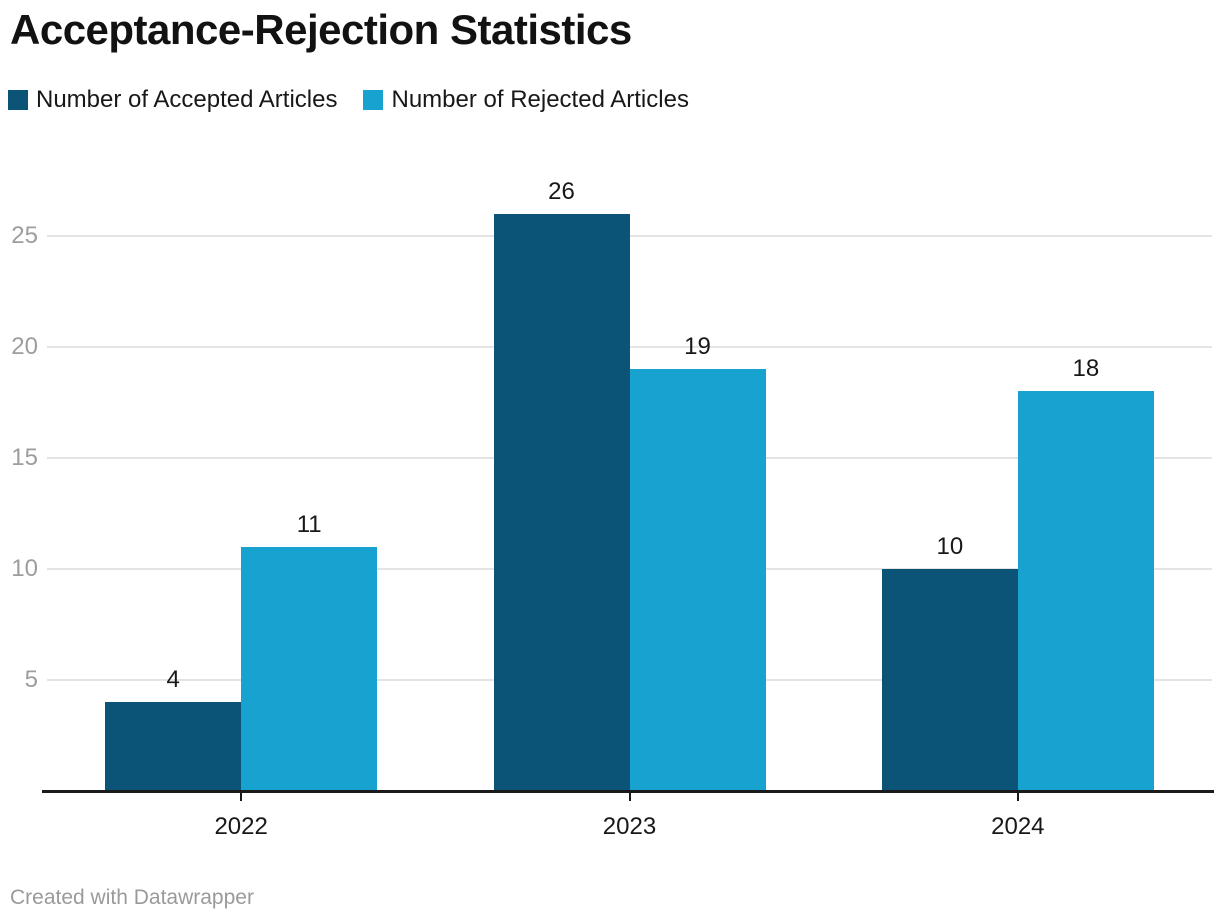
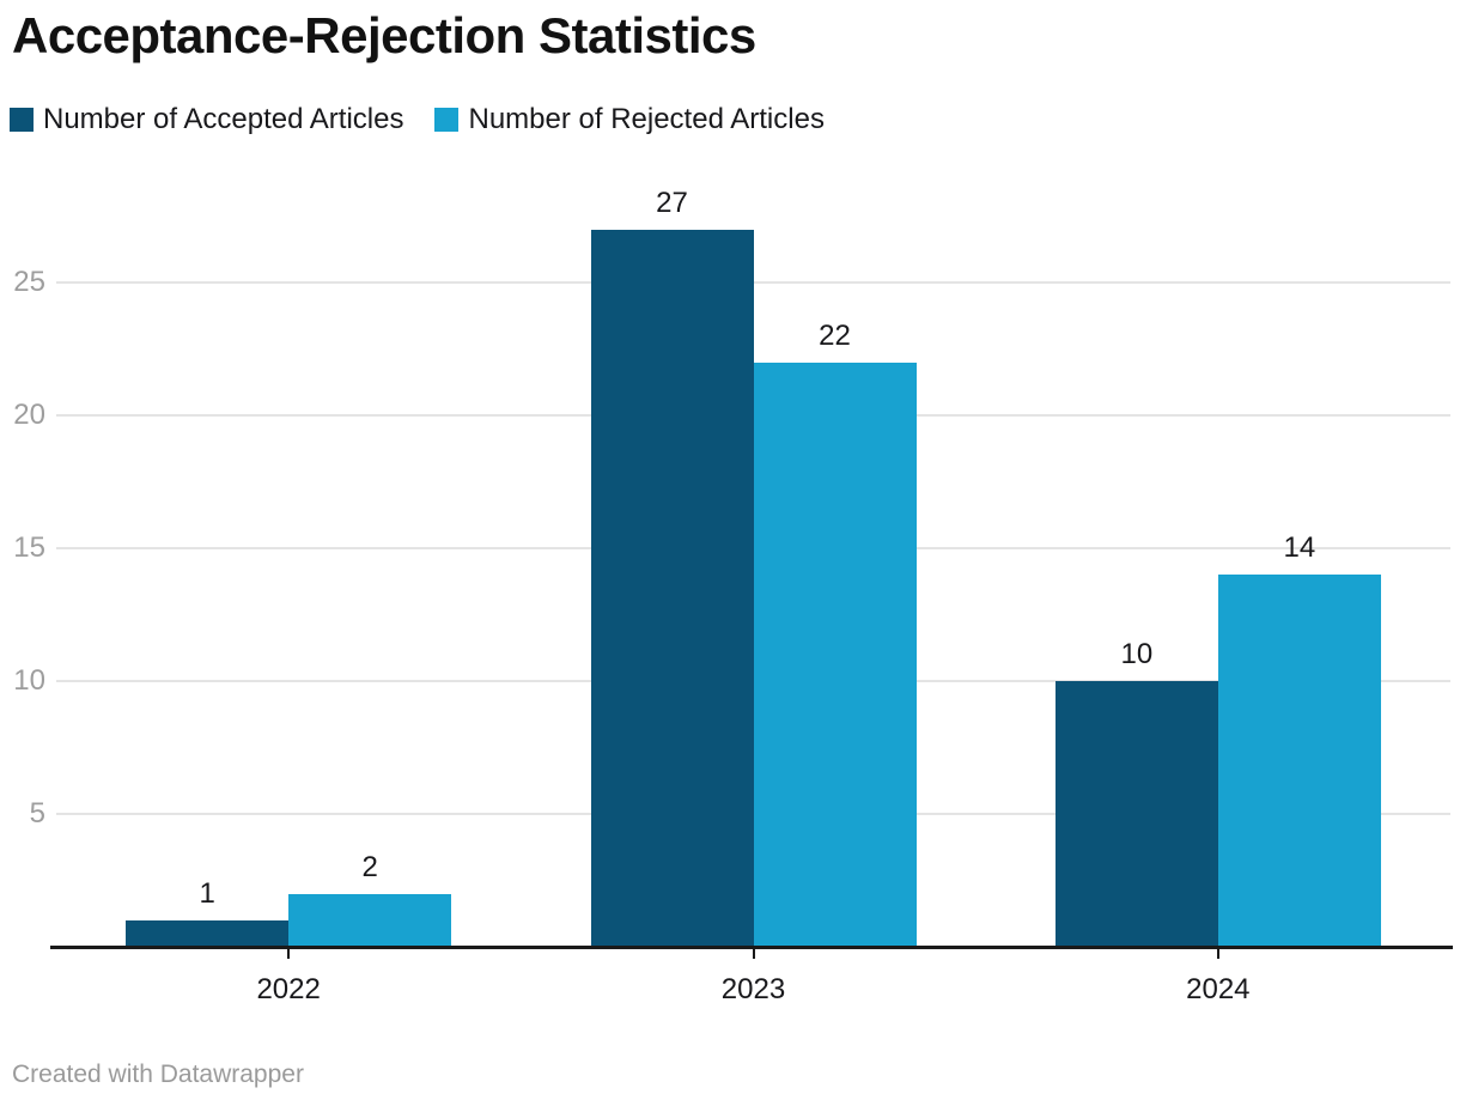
Number of Accepted Articles/2022: 4 -> 1
Number of Rejected Articles/2022: 11 -> 2
Number of Accepted Articles/2023: 26 -> 27
Number of Rejected Articles/2023: 19 -> 22
Number of Rejected Articles/2024: 18 -> 14
